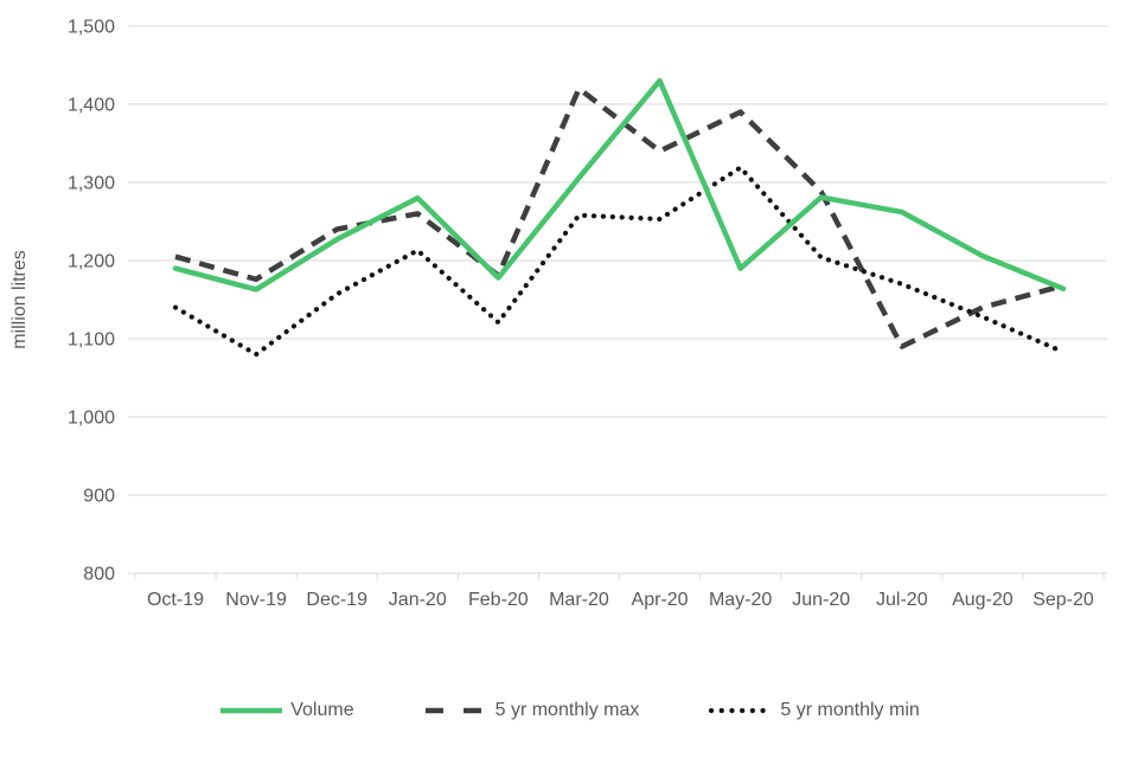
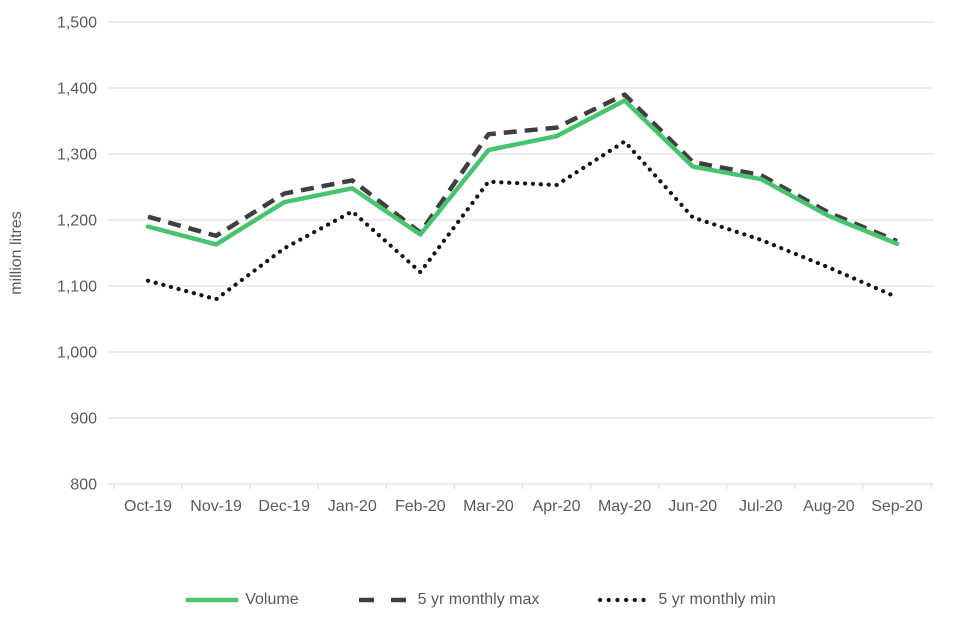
5 yr monthly min/Oct-19: 1140 -> 1110
Volume/Jan-20: 1280 -> 1250
5 yr monthly max/Mar-20: 1420 -> 1330
Volume/Apr-20: 1430 -> 1330
Volume/May-20: 1190 -> 1380
5 yr monthly max/Jul-20: 1090 -> 1270
5 yr monthly max/Aug-20: 1140 -> 1210
